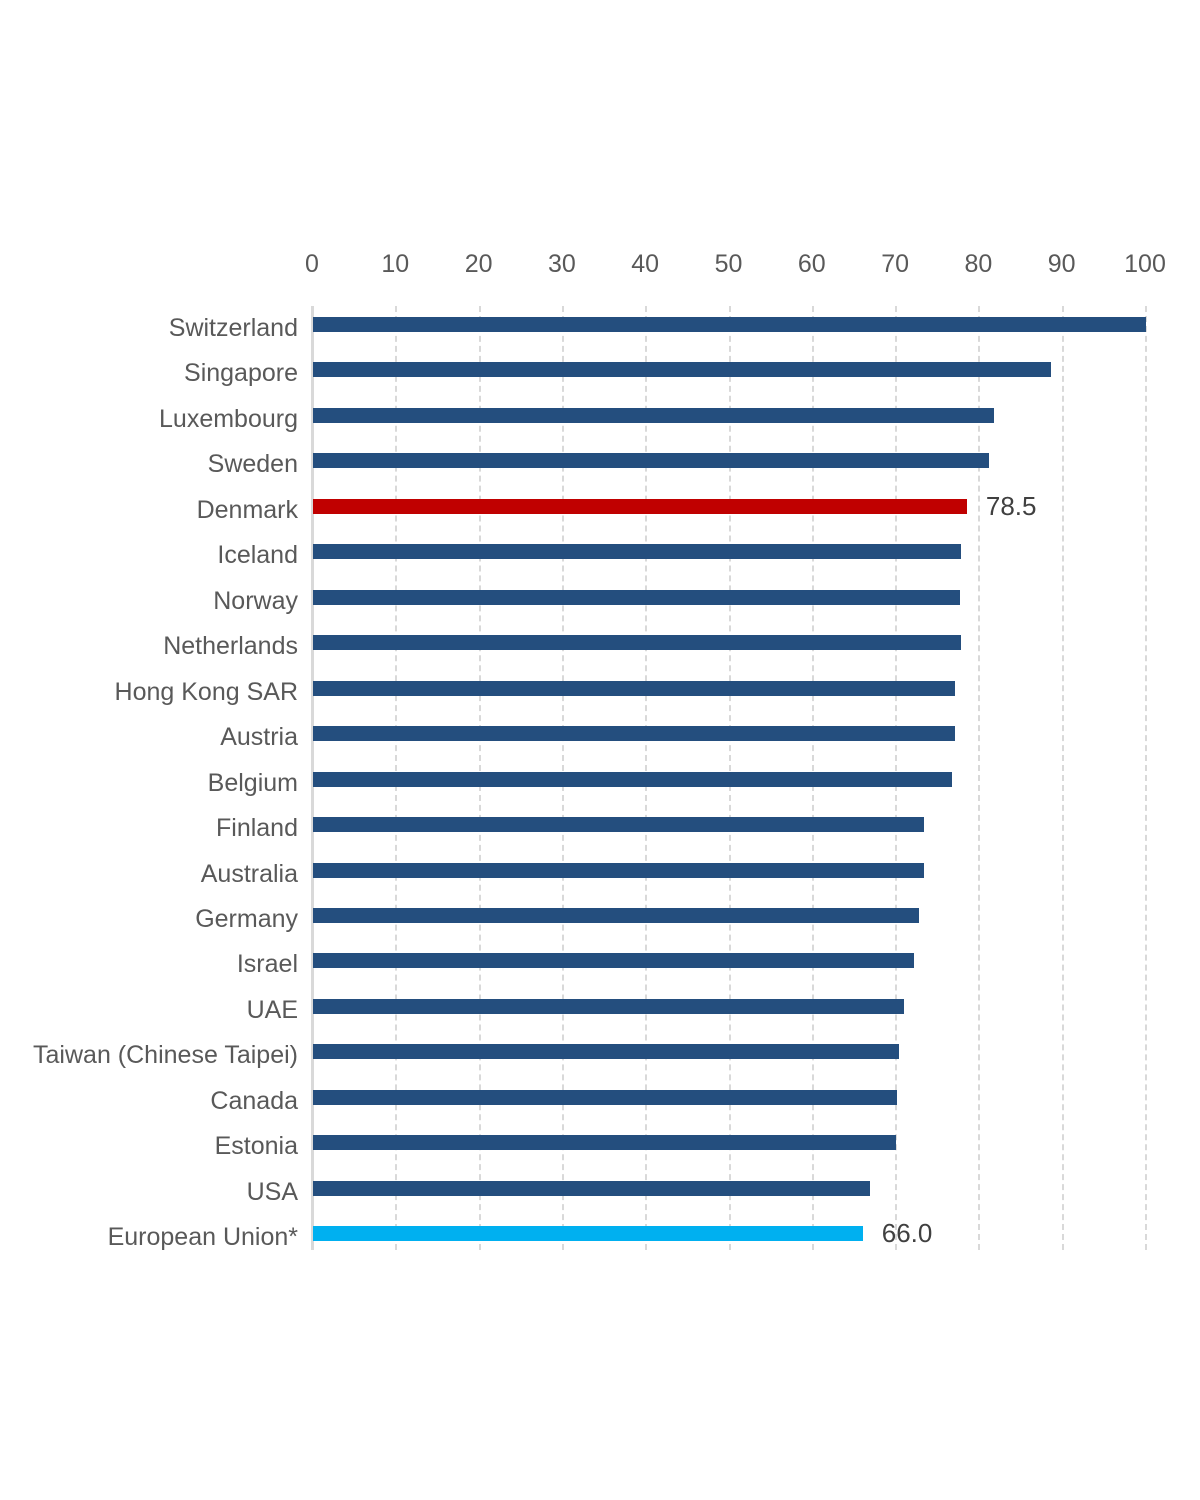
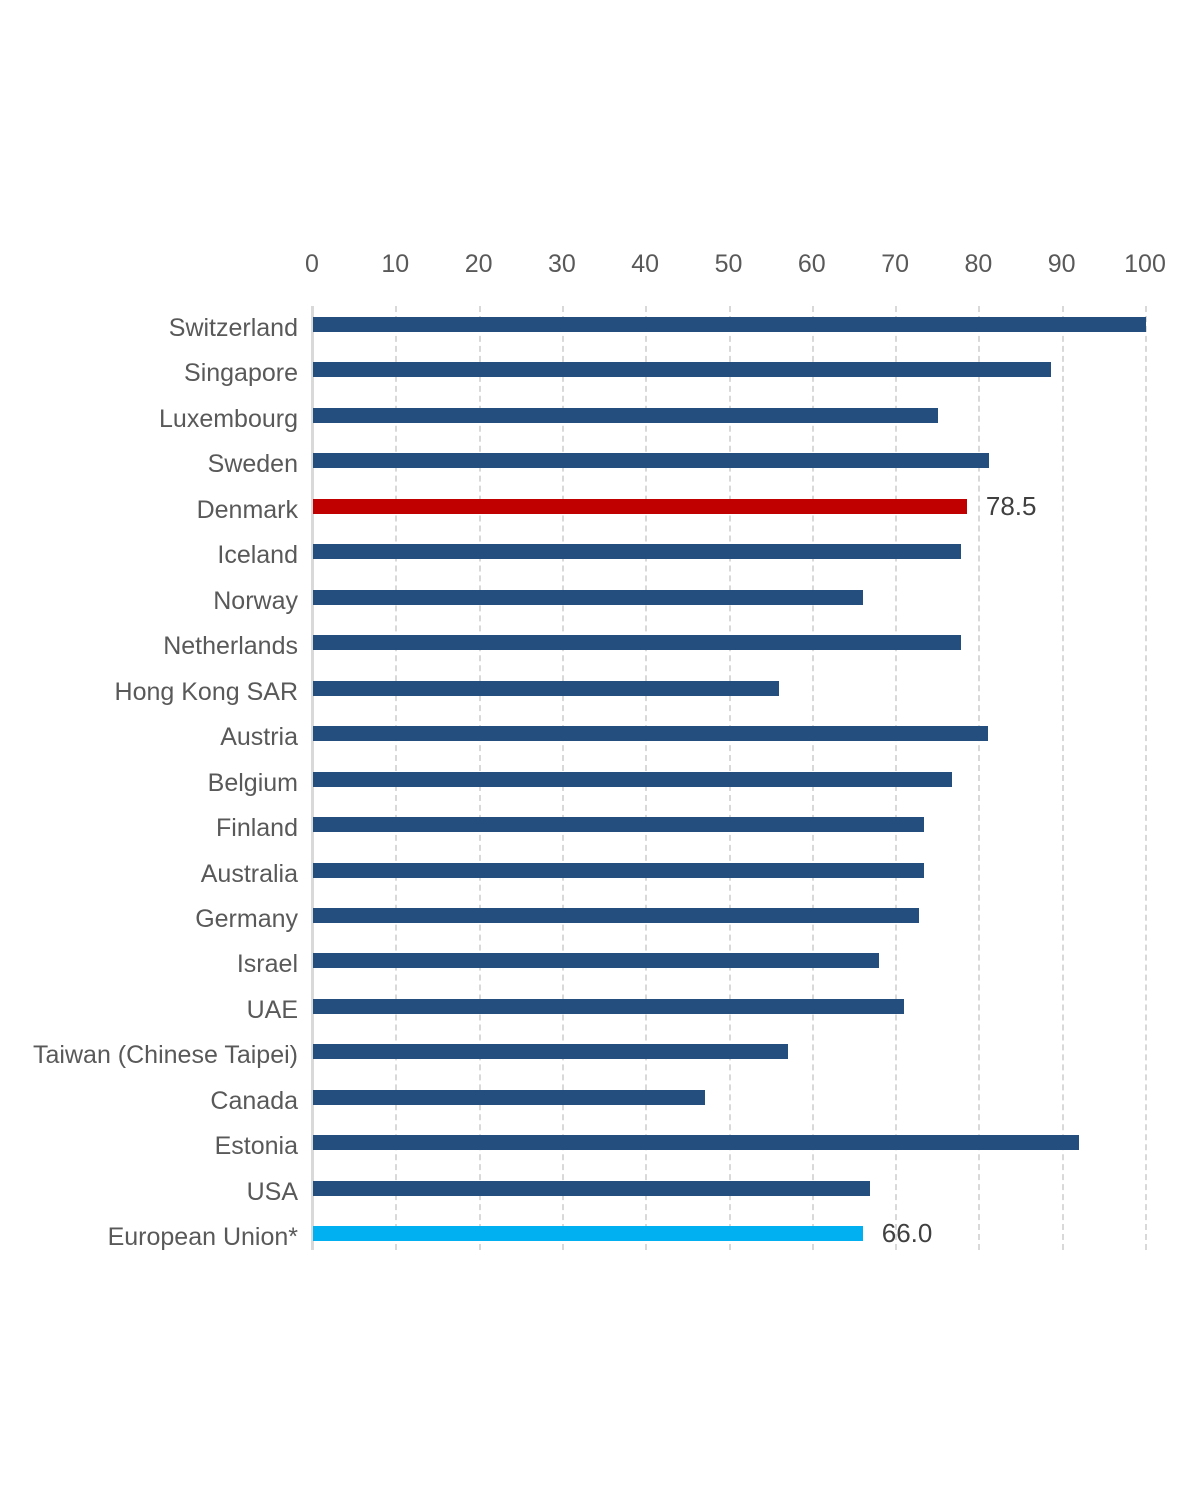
Luxembourg: 82 -> 75
Norway: 78 -> 66
Hong Kong SAR: 77 -> 56
Austria: 77 -> 81
Israel: 72 -> 68
Taiwan (Chinese Taipei): 70 -> 57
Canada: 70 -> 47
Estonia: 70 -> 92
